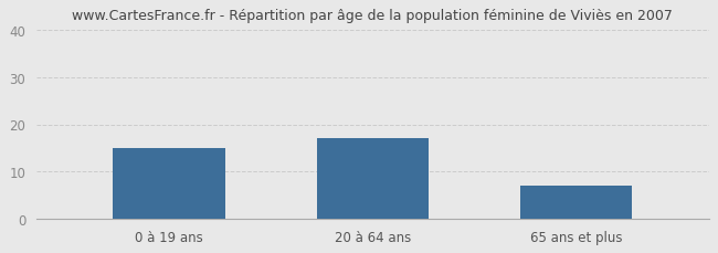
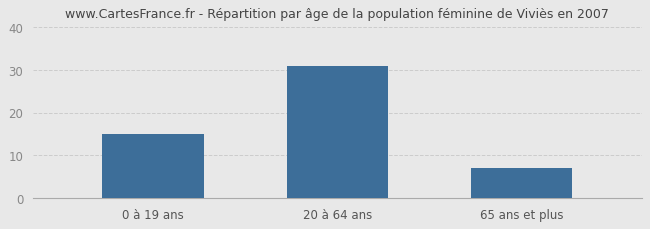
20 à 64 ans: 17 -> 31
